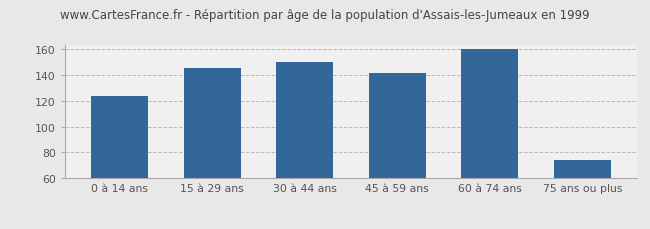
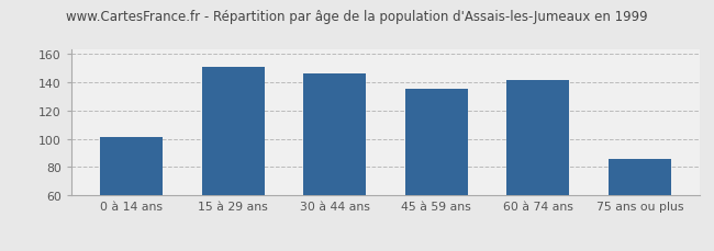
0 à 14 ans: 124 -> 101
15 à 29 ans: 145 -> 151
30 à 44 ans: 150 -> 146
45 à 59 ans: 141 -> 135
60 à 74 ans: 160 -> 141
75 ans ou plus: 74 -> 86
